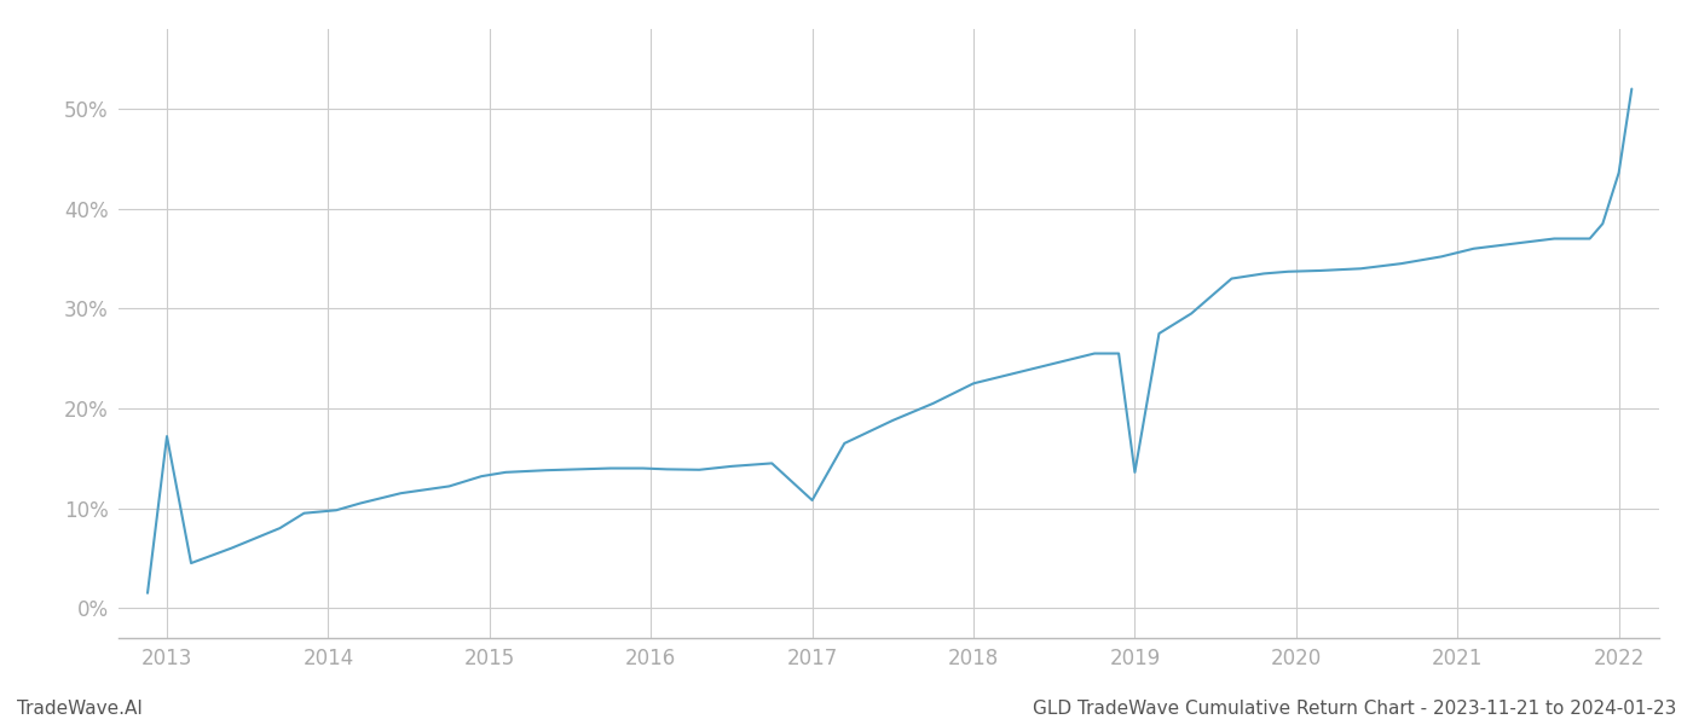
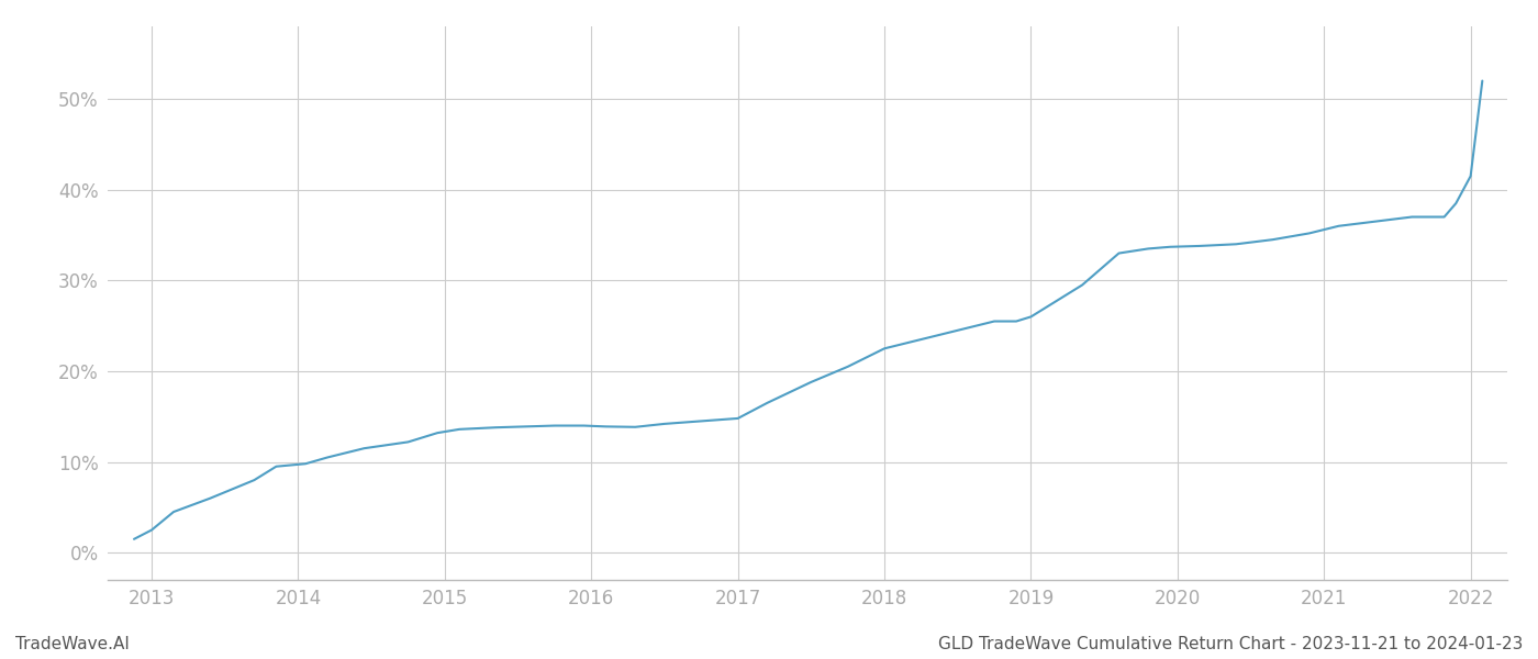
2013: 17.2% -> 2.5%
2017: 10.8% -> 14.8%
2019: 13.6% -> 26.0%
2022: 43.6% -> 41.5%
